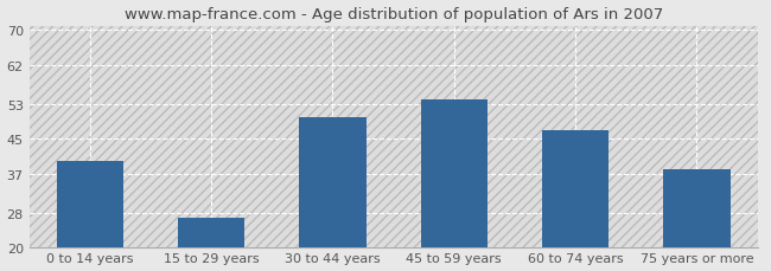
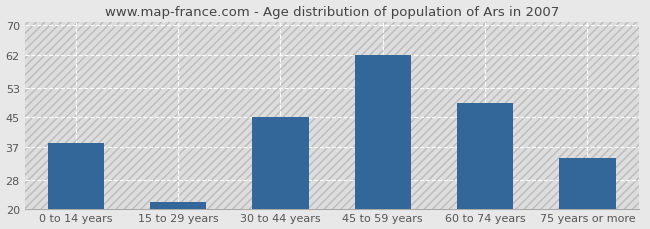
0 to 14 years: 40 -> 38
15 to 29 years: 27 -> 22
30 to 44 years: 50 -> 45
45 to 59 years: 54 -> 62
60 to 74 years: 47 -> 49
75 years or more: 38 -> 34
